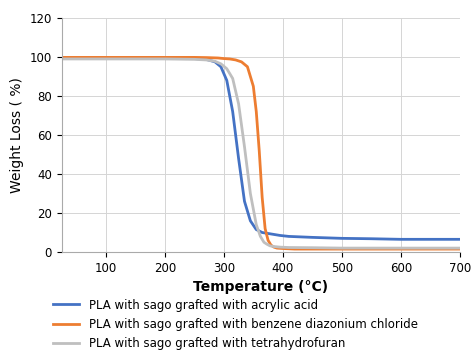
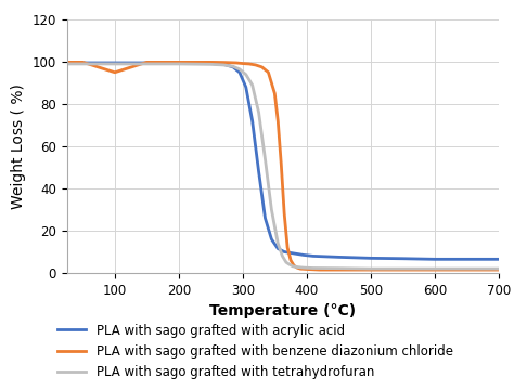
PLA with sago grafted with benzene diazonium chloride/100: 100 -> 95
